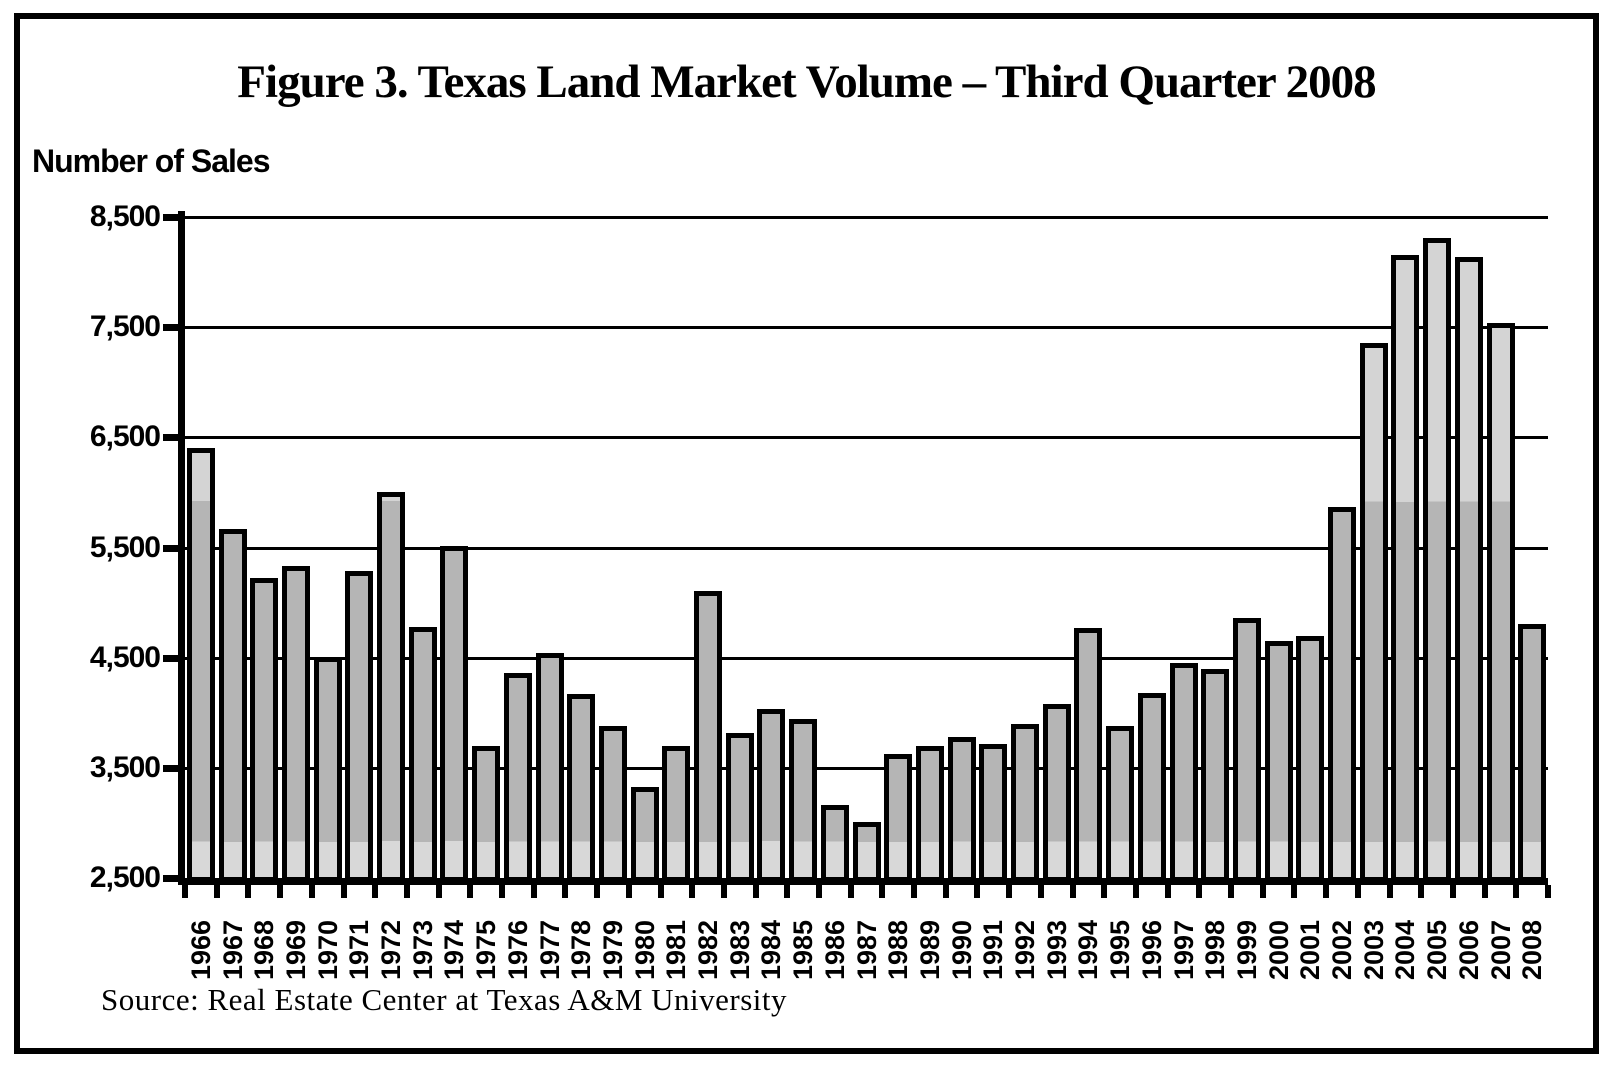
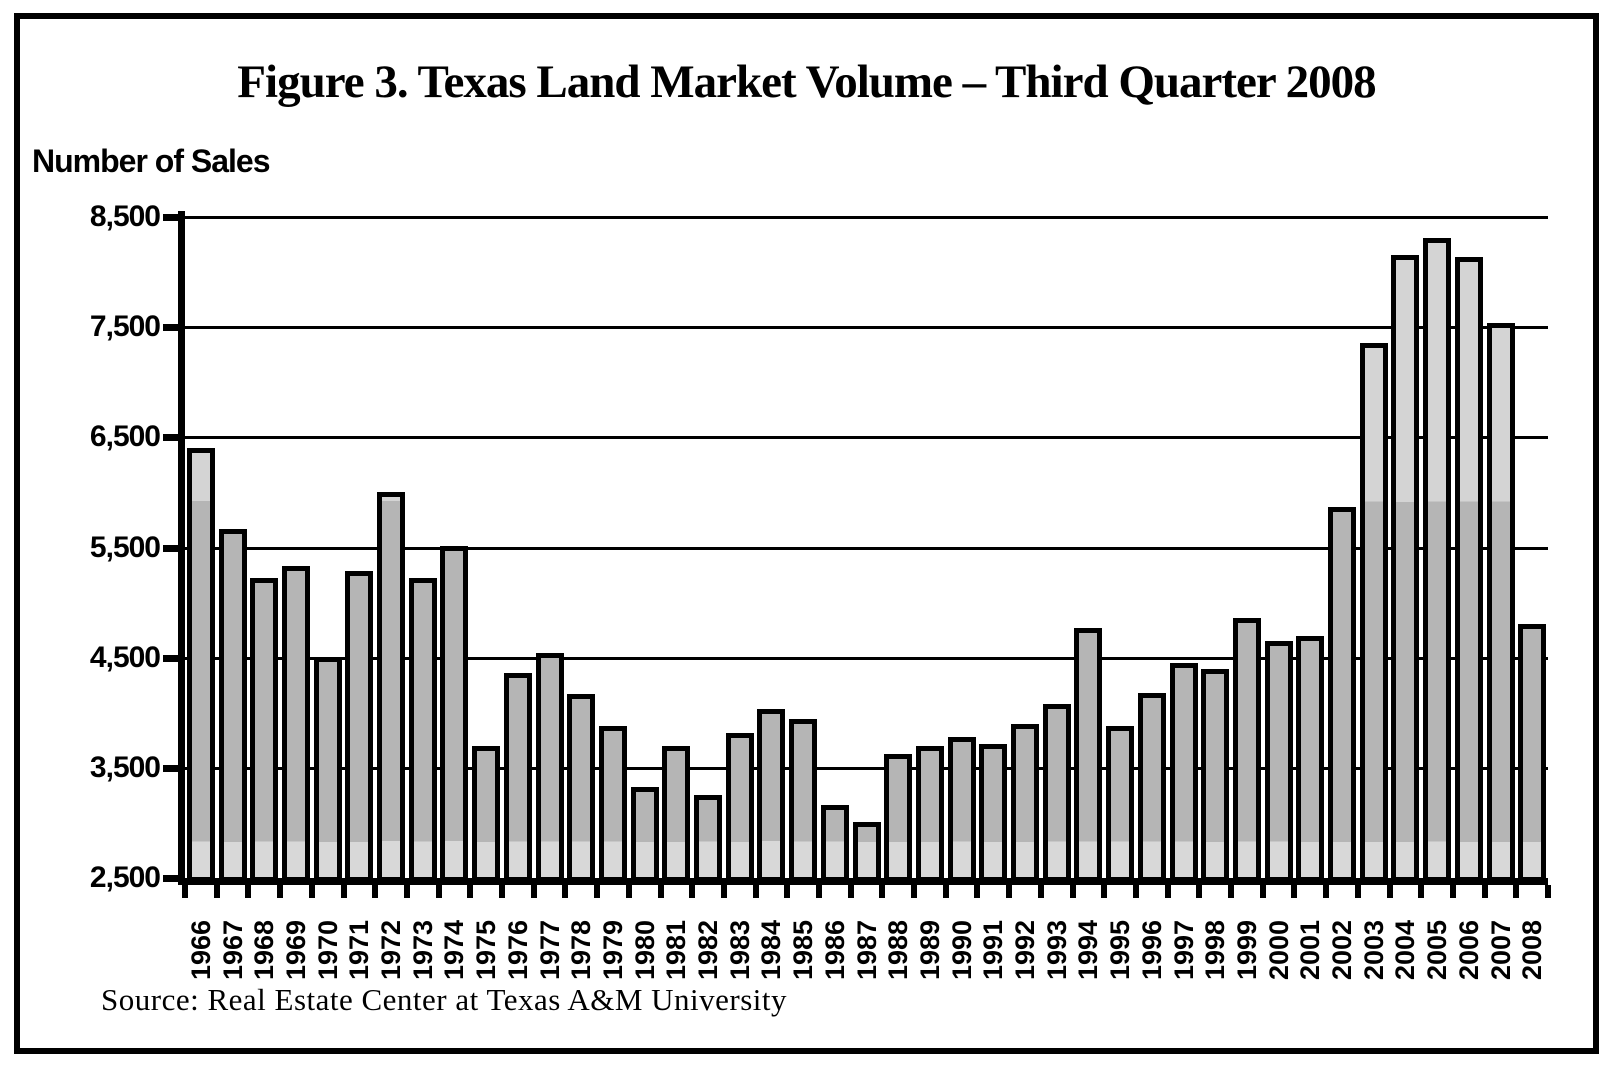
1973: 4780 -> 5220
1982: 5110 -> 3250
